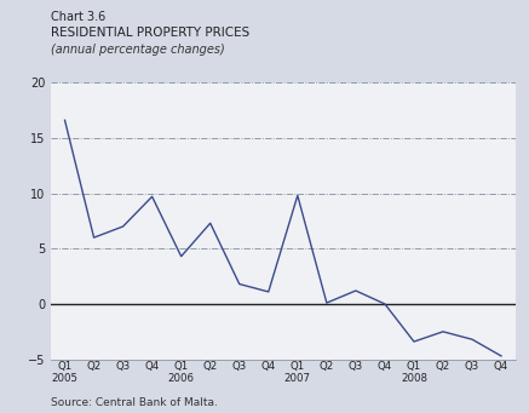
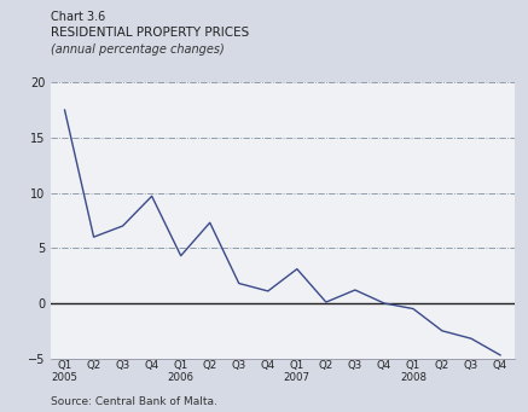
Q1 2005: 16.6 -> 17.5
Q1 2007: 9.8 -> 3.1
Q1 2008: -3.4 -> -0.5
